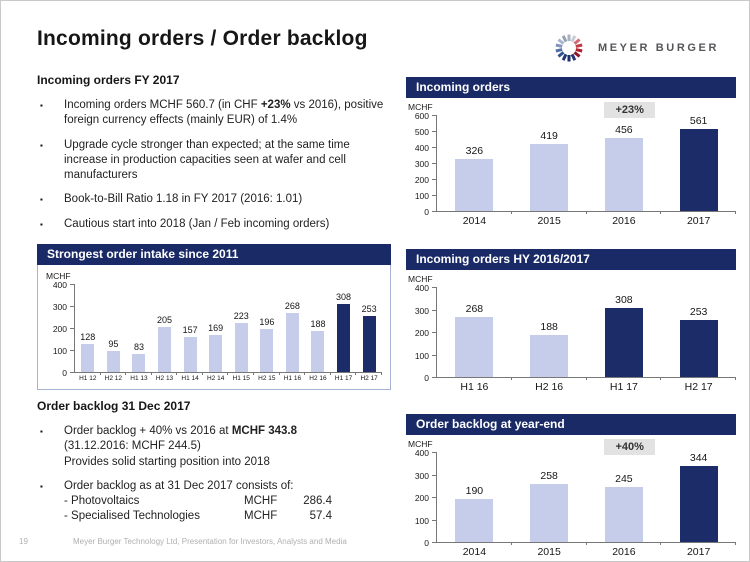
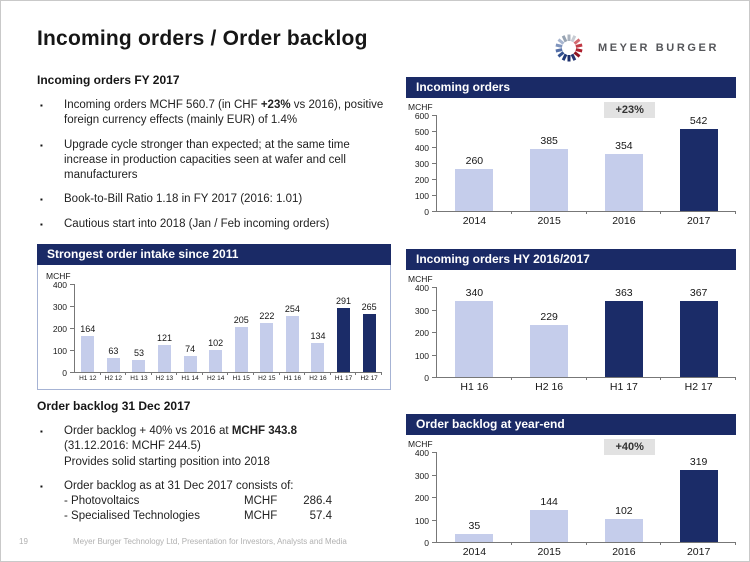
Strongest order intake since 2011/H1 12: 128 -> 164
Strongest order intake since 2011/H2 12: 95 -> 63
Strongest order intake since 2011/H1 13: 83 -> 53
Strongest order intake since 2011/H2 13: 205 -> 121
Strongest order intake since 2011/H1 14: 157 -> 74
Strongest order intake since 2011/H2 14: 169 -> 102
Strongest order intake since 2011/H1 15: 223 -> 205
Strongest order intake since 2011/H2 15: 196 -> 222
Strongest order intake since 2011/H1 16: 268 -> 254
Strongest order intake since 2011/H2 16: 188 -> 134
Strongest order intake since 2011/H1 17: 308 -> 291
Strongest order intake since 2011/H2 17: 253 -> 265
Incoming orders/2014: 326 -> 260
Incoming orders/2015: 419 -> 385
Incoming orders/2016: 456 -> 354
Incoming orders/2017: 561 -> 542
Incoming orders HY 2016/2017/H1 16: 268 -> 340
Incoming orders HY 2016/2017/H2 16: 188 -> 229
Incoming orders HY 2016/2017/H1 17: 308 -> 363
Incoming orders HY 2016/2017/H2 17: 253 -> 367
Order backlog at year-end/2014: 190 -> 35
Order backlog at year-end/2015: 258 -> 144
Order backlog at year-end/2016: 245 -> 102
Order backlog at year-end/2017: 344 -> 319
